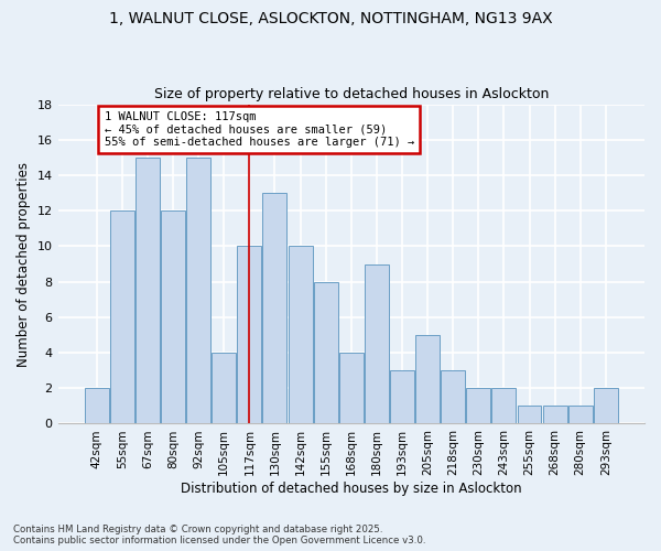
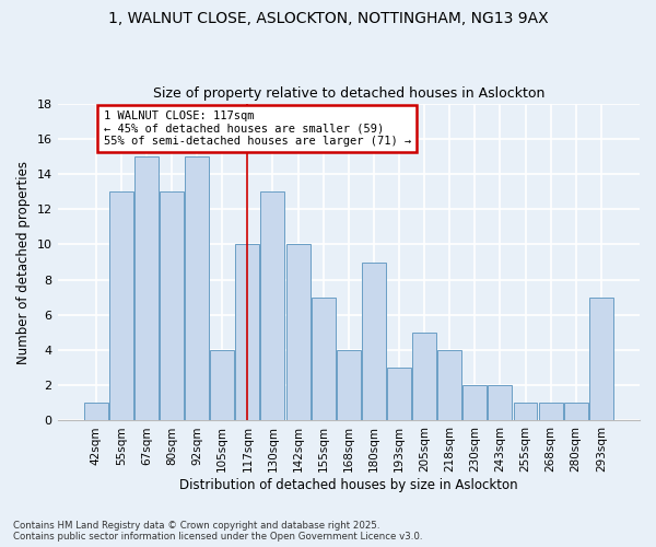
42sqm: 2 -> 1
55sqm: 12 -> 13
80sqm: 12 -> 13
155sqm: 8 -> 7
218sqm: 3 -> 4
293sqm: 2 -> 7
